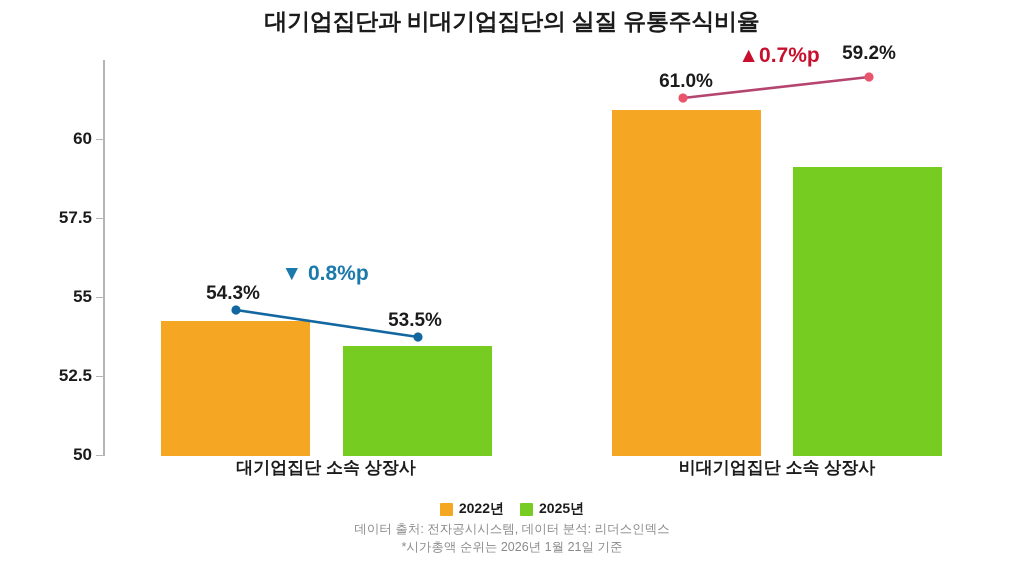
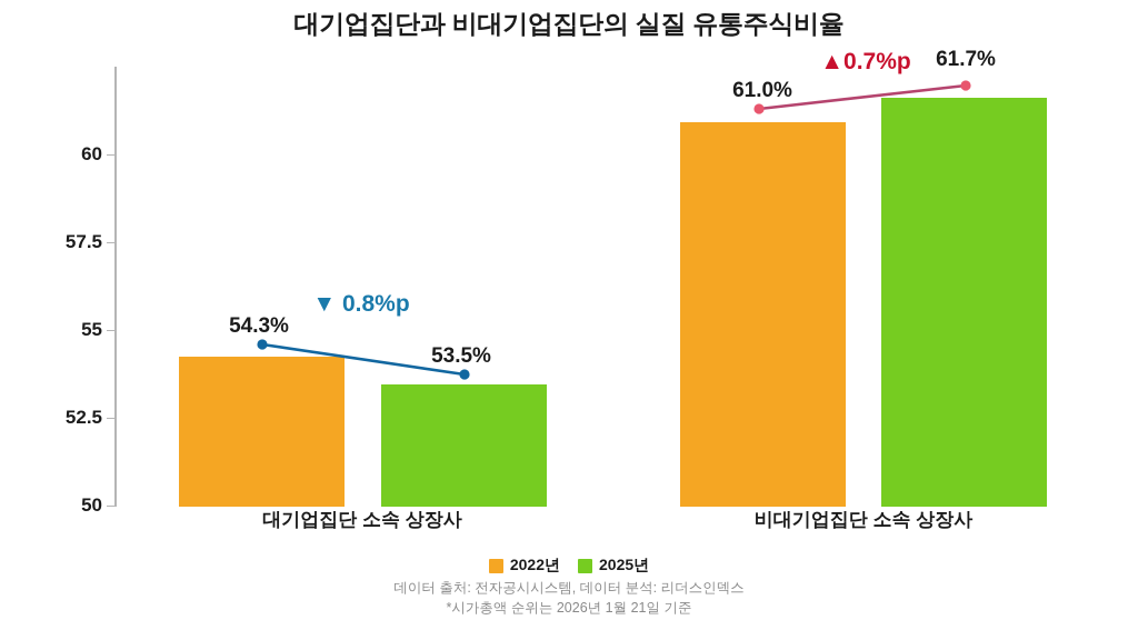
2025년/비대기업집단 소속 상장사: 59.2% -> 61.7%
